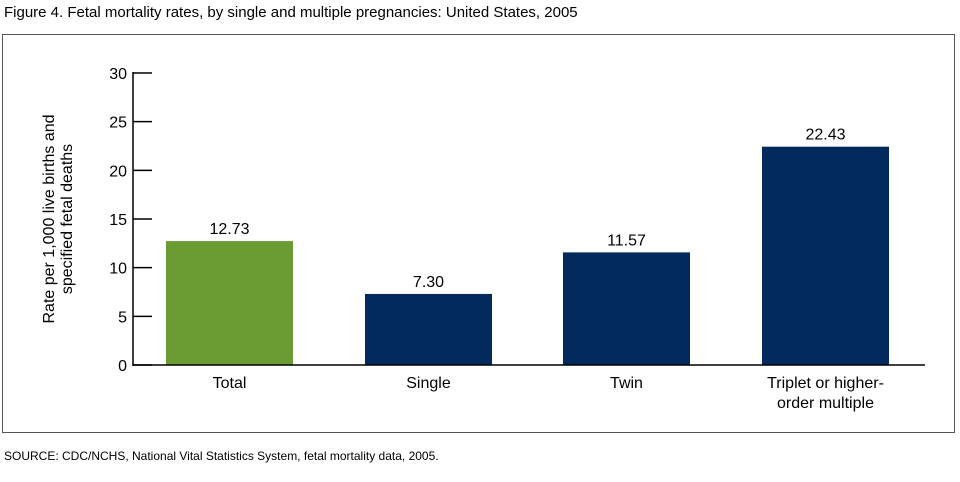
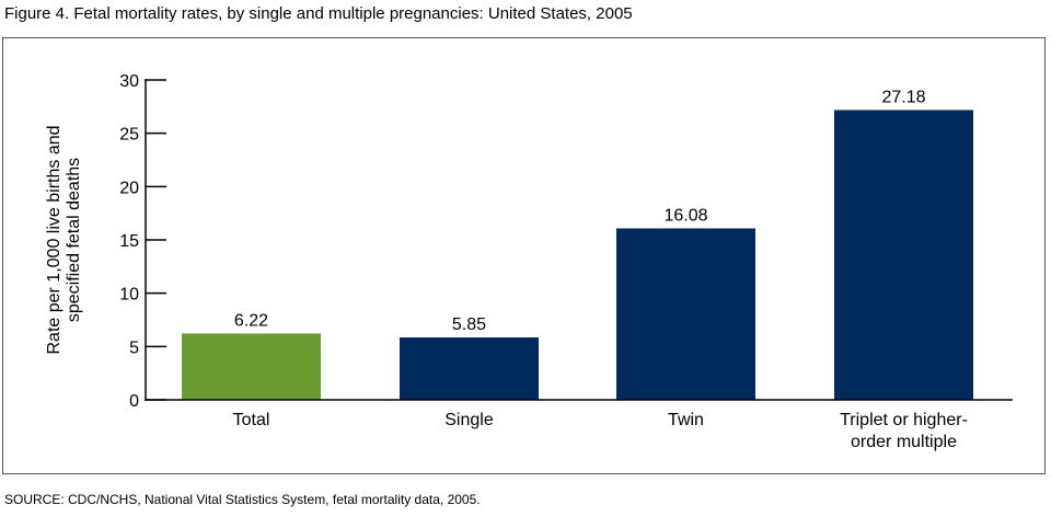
Total: 12.73 -> 6.22
Single: 7.30 -> 5.85
Twin: 11.57 -> 16.08
Triplet or higher-order multiple: 22.43 -> 27.18
